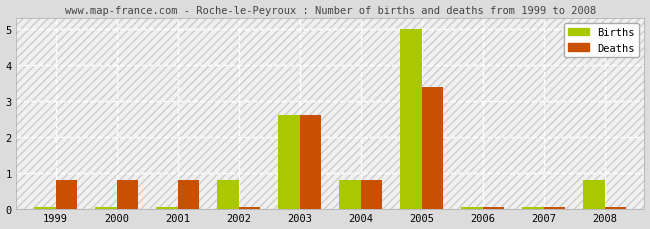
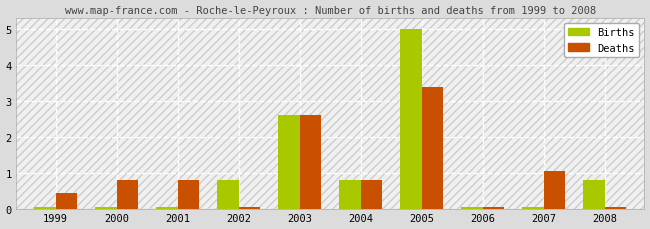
Deaths/1999: 0.80 -> 0.45
Deaths/2007: 0.05 -> 1.05
